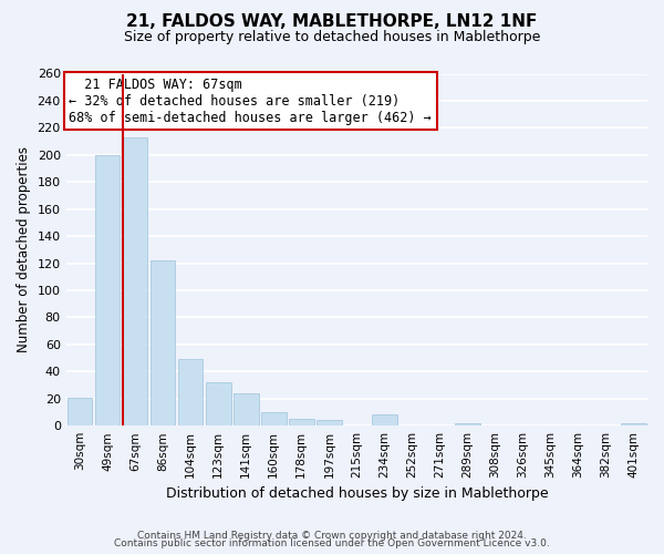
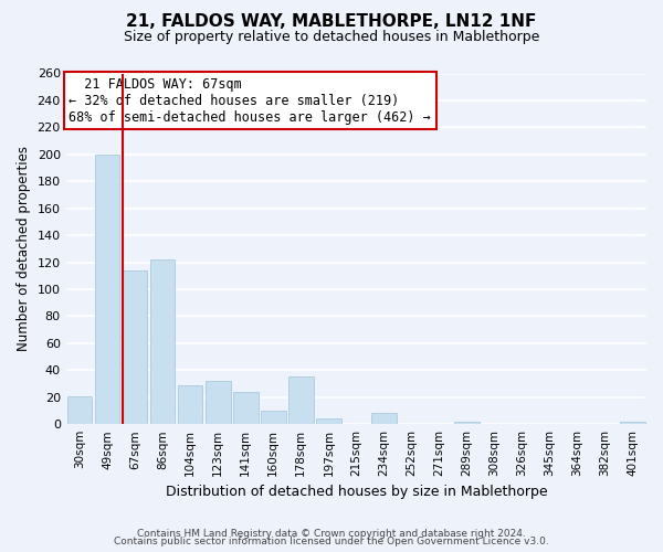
67sqm: 213 -> 114
104sqm: 49 -> 29
178sqm: 5 -> 35
